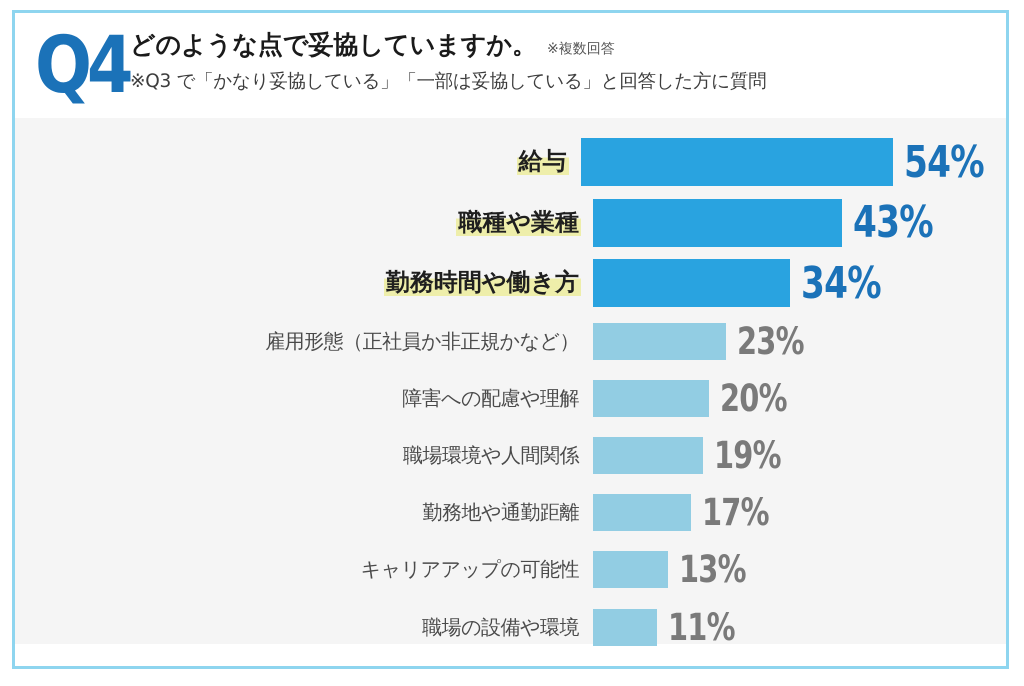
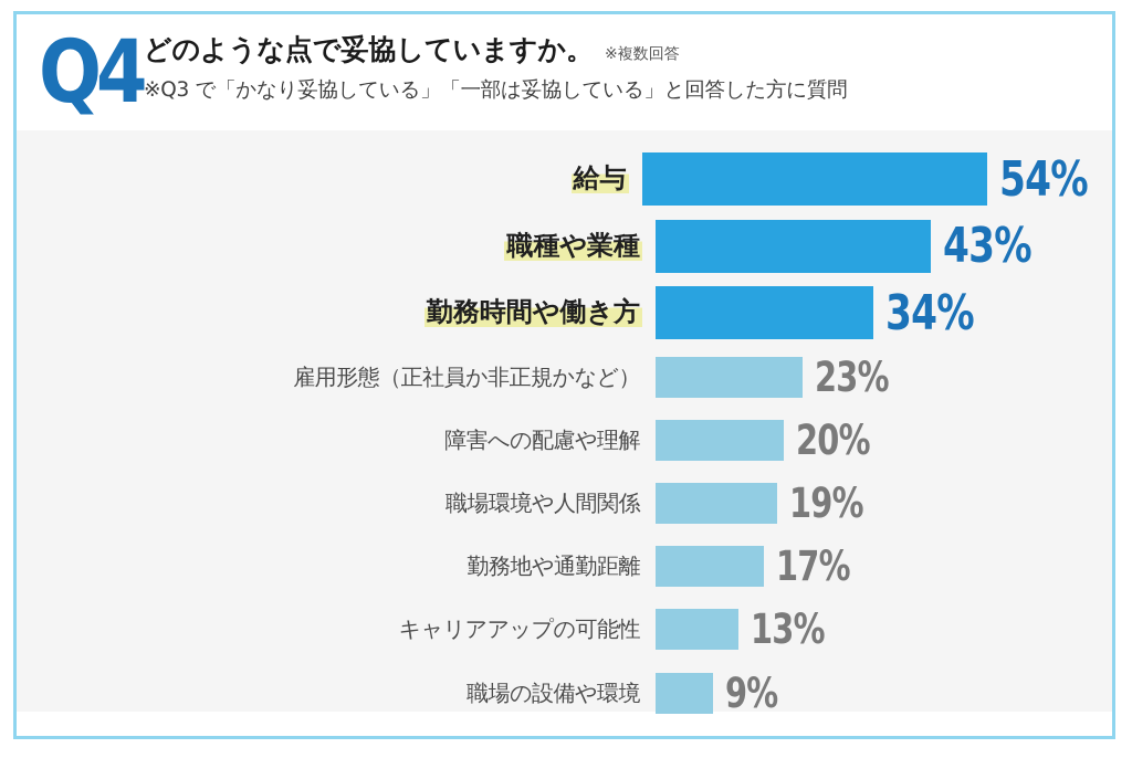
職場の設備や環境: 11% -> 9%
